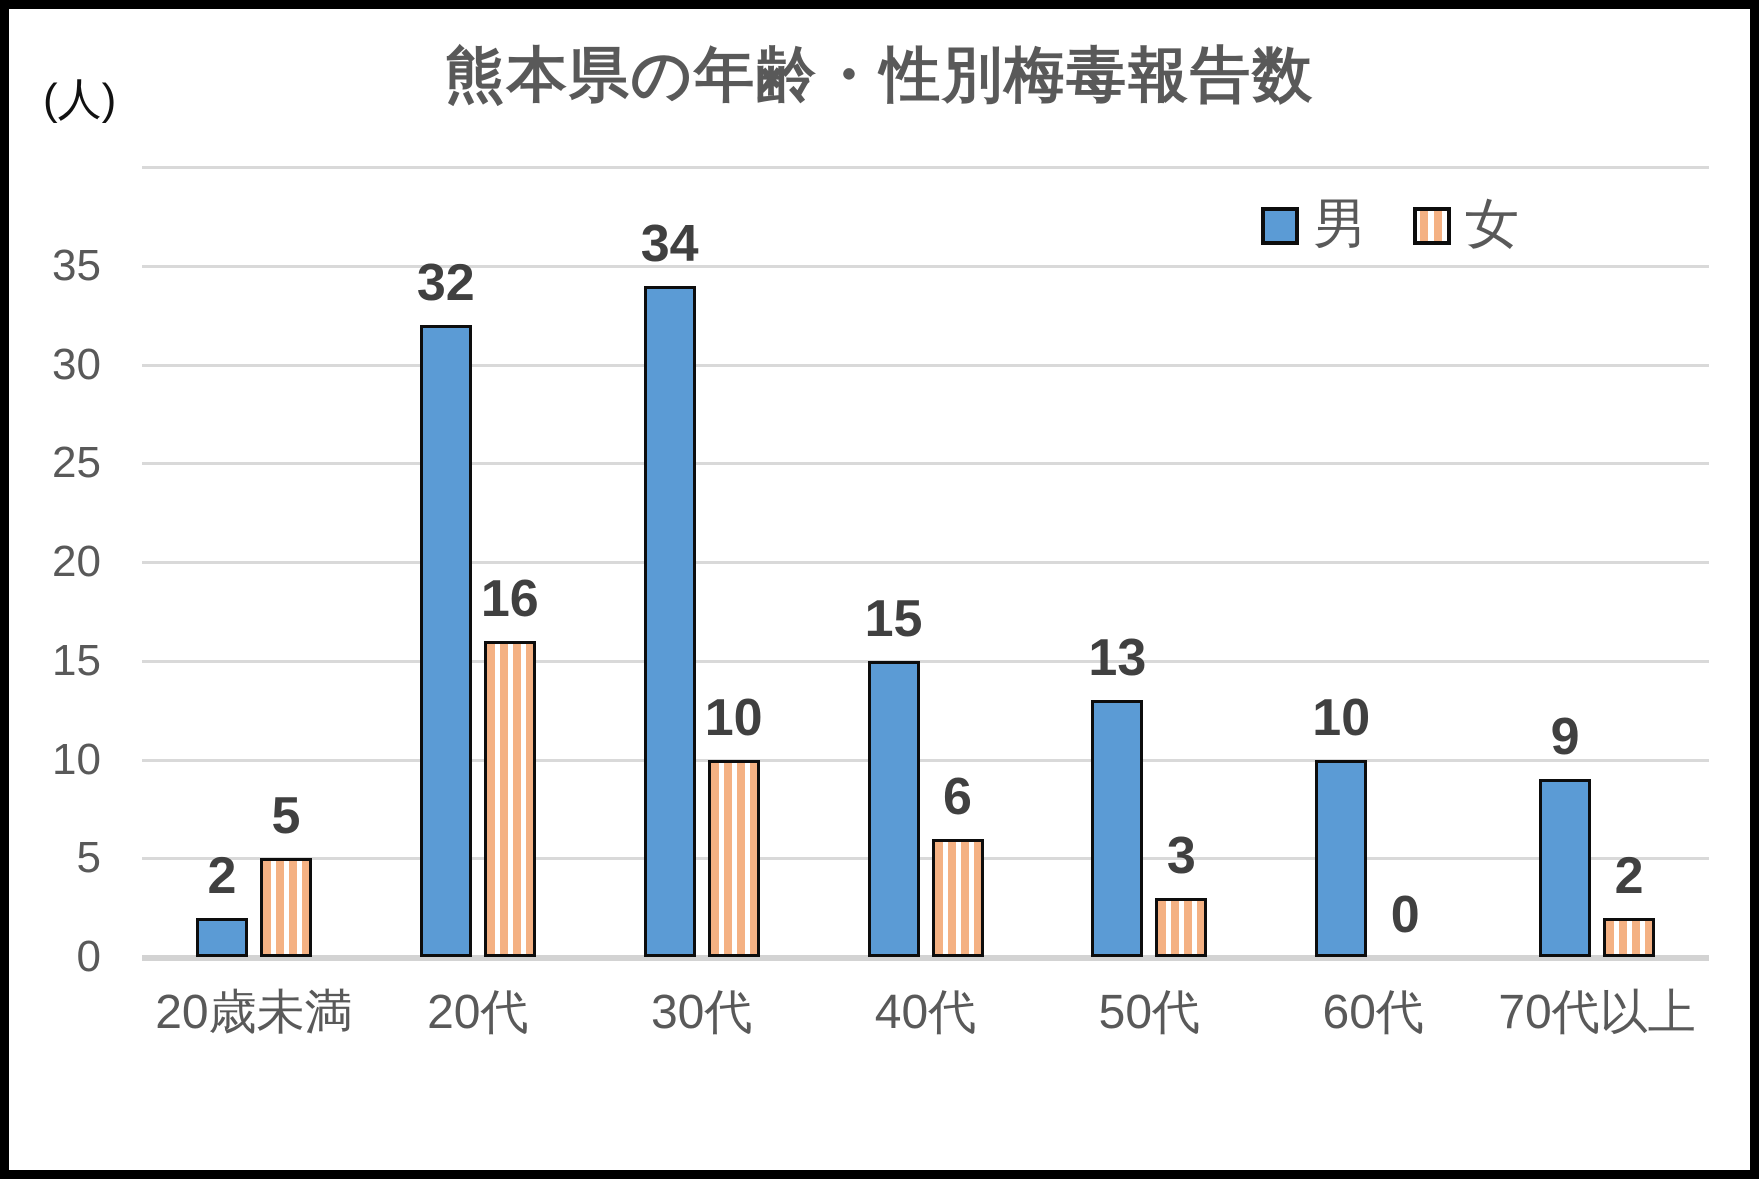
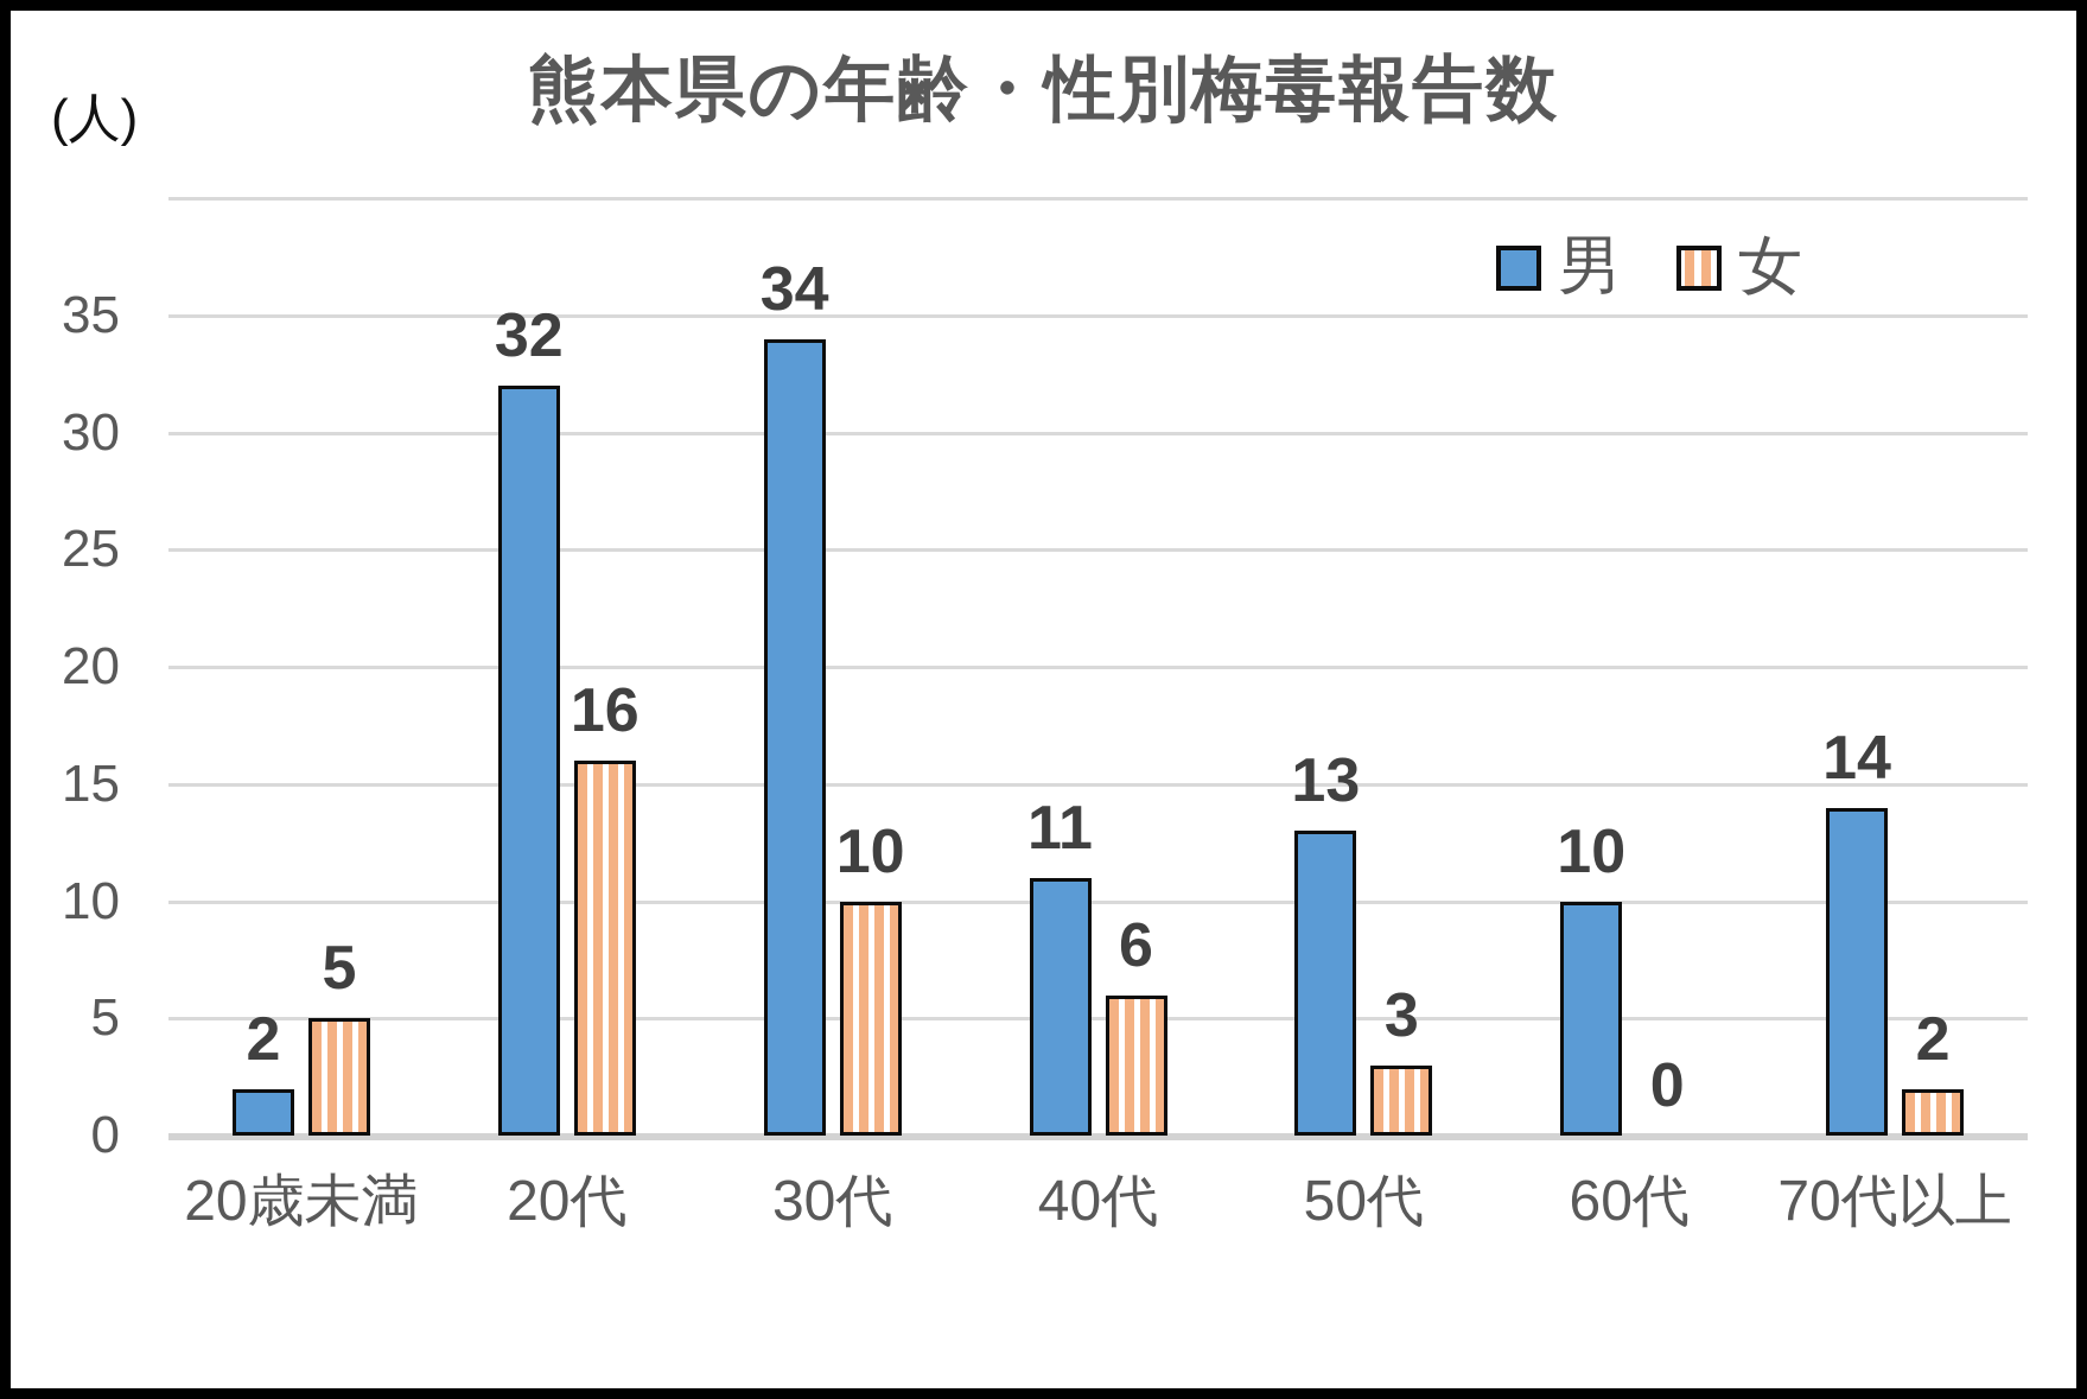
男/40代: 15 -> 11
男/70代以上: 9 -> 14
